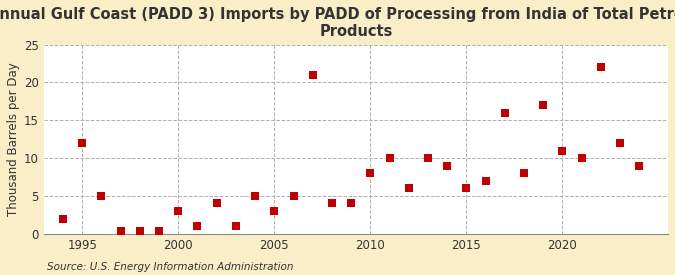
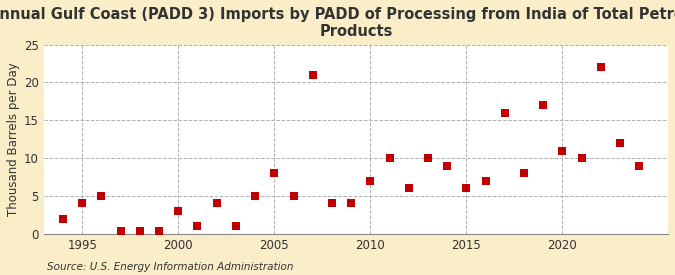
1995: 12.0 -> 4.0
2005: 3.0 -> 8.0
2010: 8.0 -> 7.0
